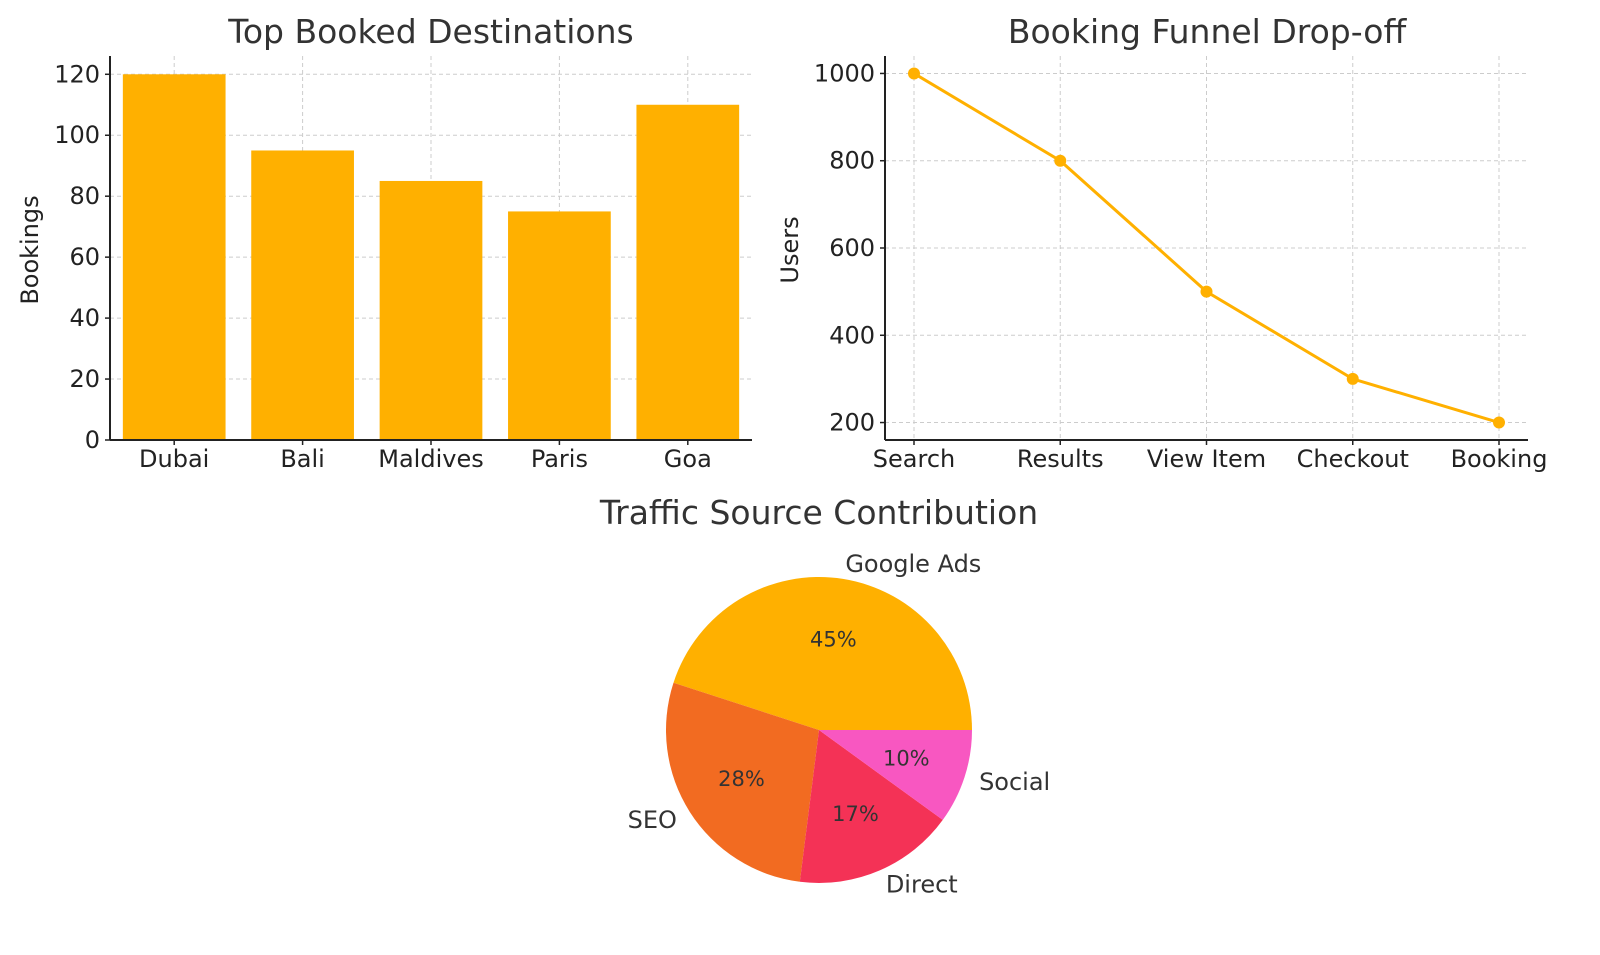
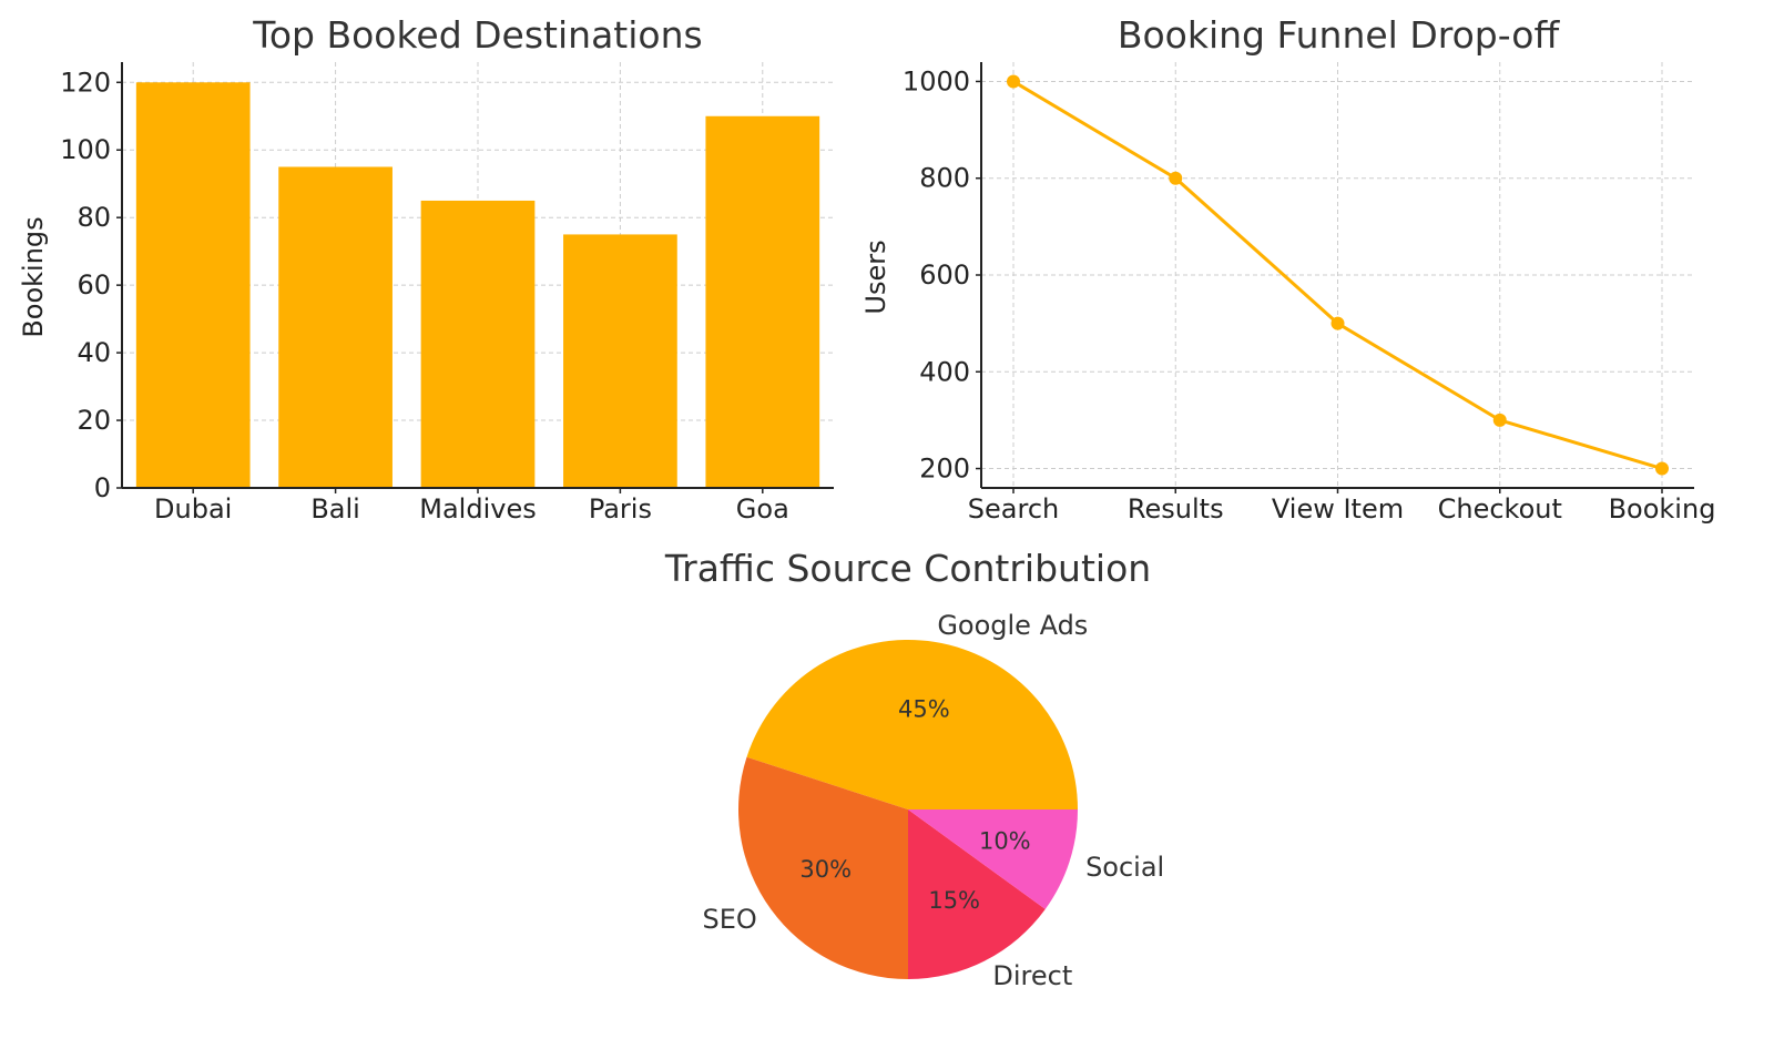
Traffic Source Contribution/SEO: 28% -> 30%
Traffic Source Contribution/Direct: 17% -> 15%
